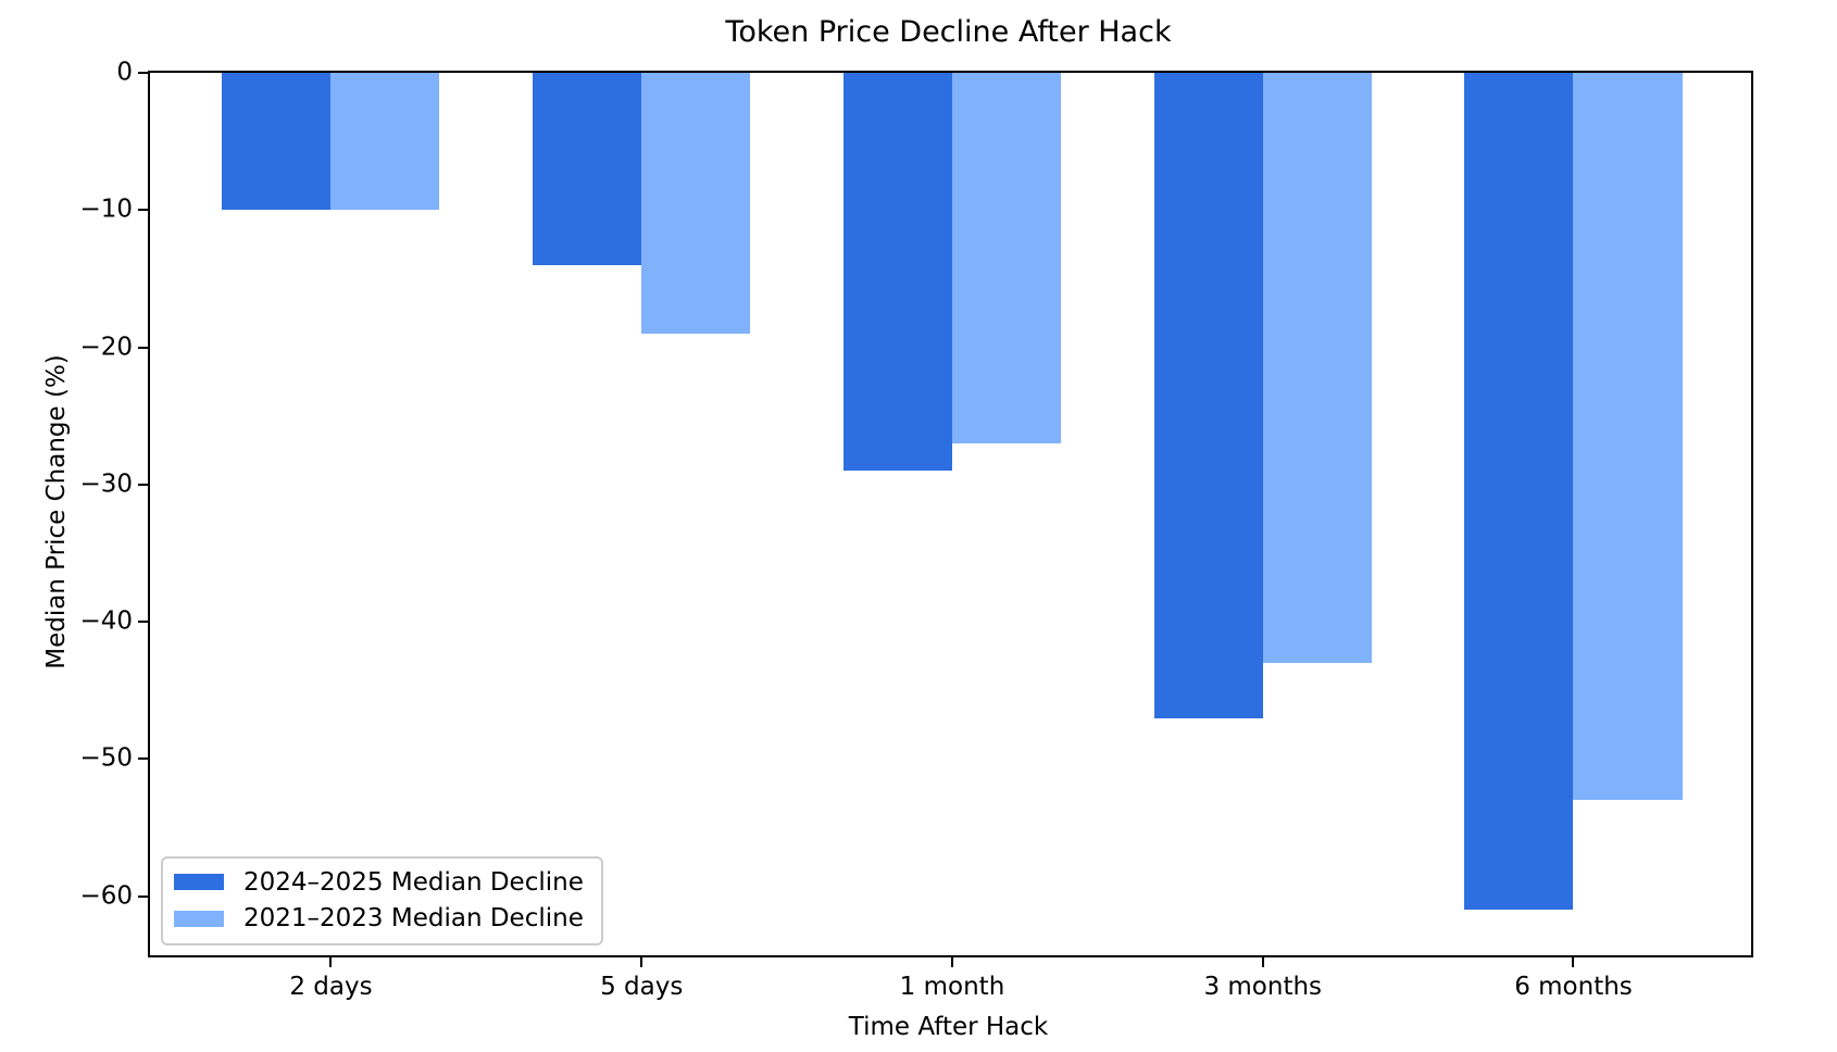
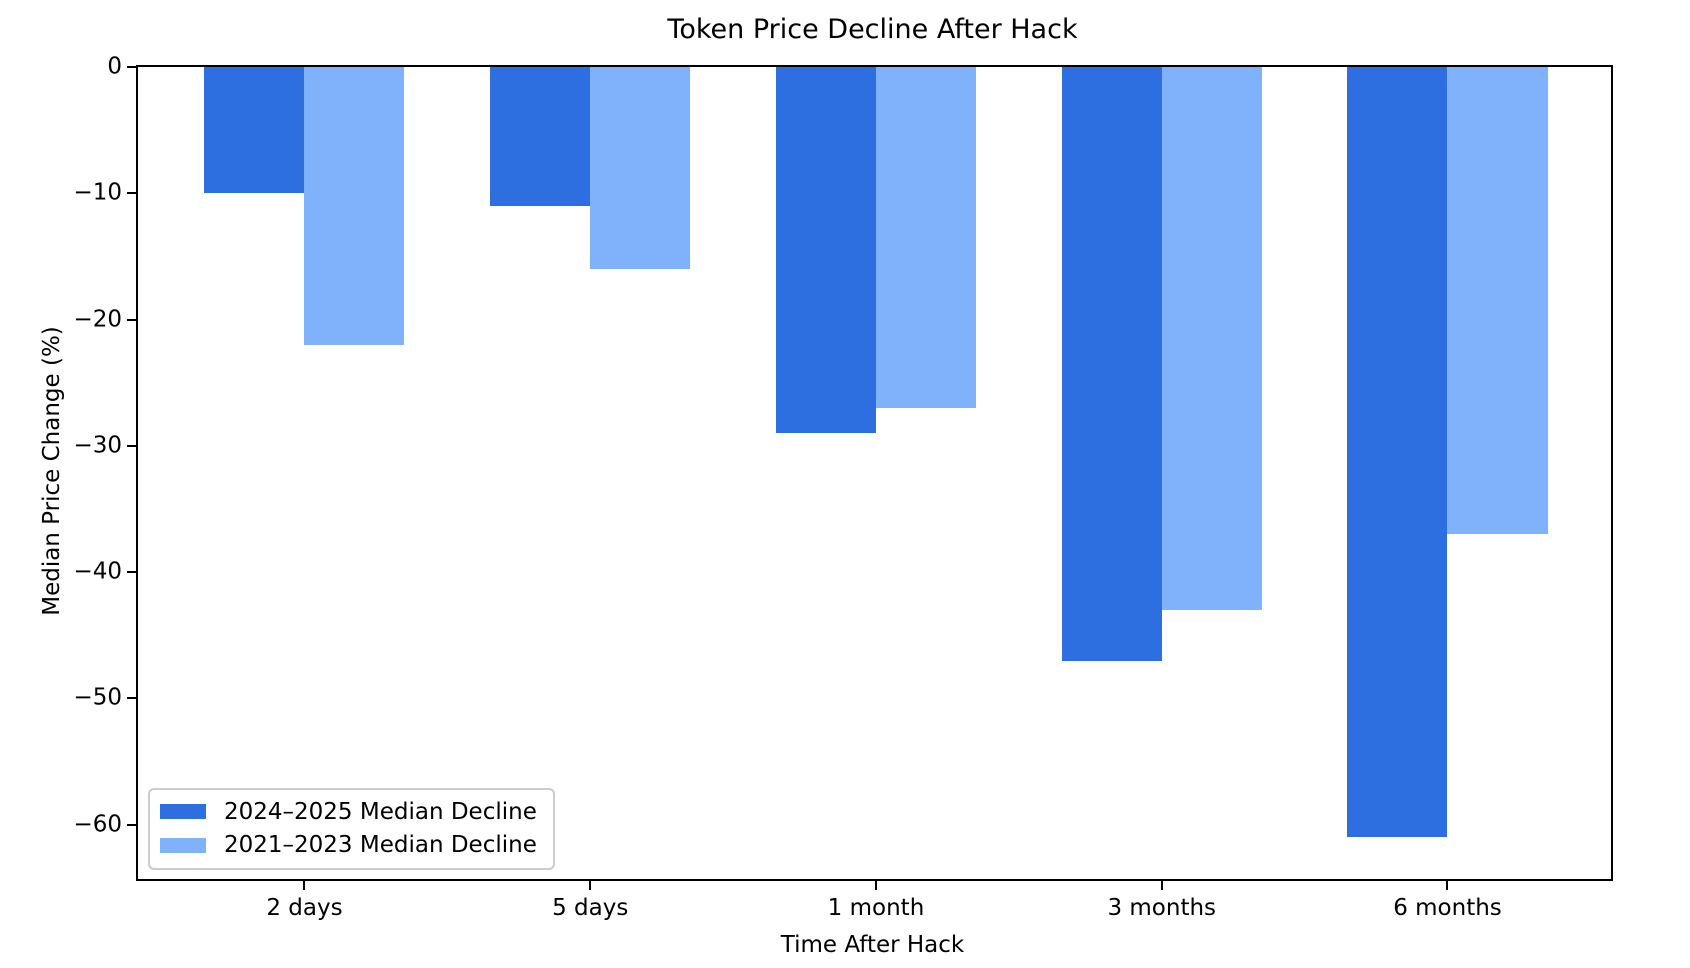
2021–2023 Median Decline/2 days: -10 -> -22
2024–2025 Median Decline/5 days: -14 -> -11
2021–2023 Median Decline/5 days: -19 -> -16
2021–2023 Median Decline/6 months: -53 -> -37
